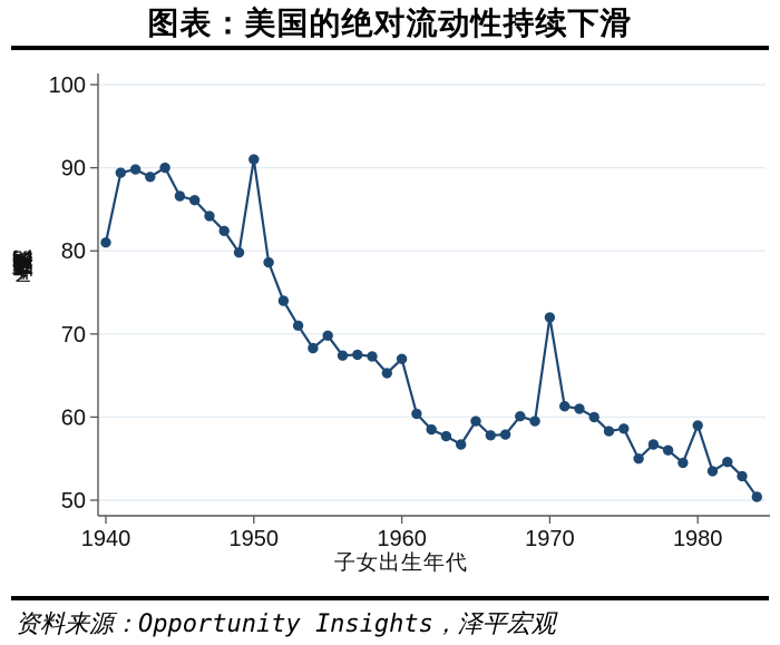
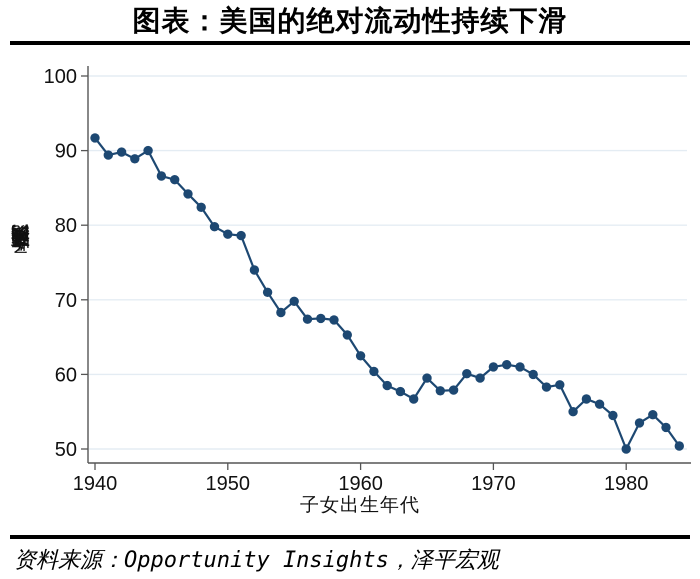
1940: 81 -> 92
1950: 91 -> 79
1960: 67 -> 62
1970: 72 -> 61
1980: 59 -> 50
